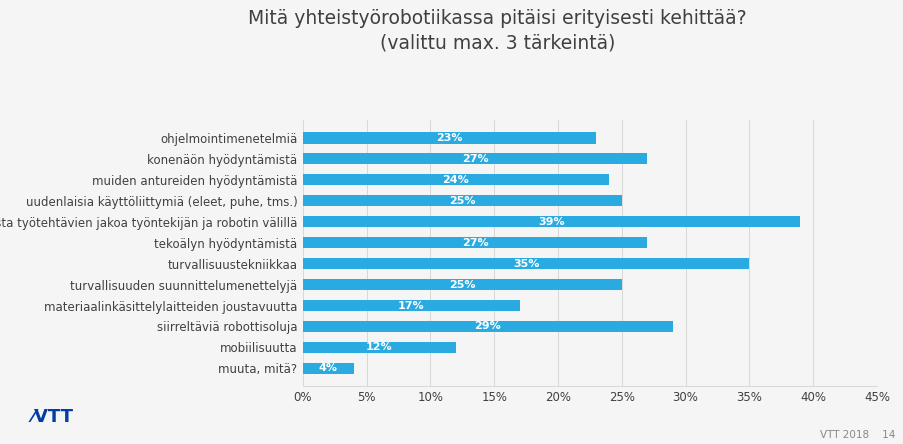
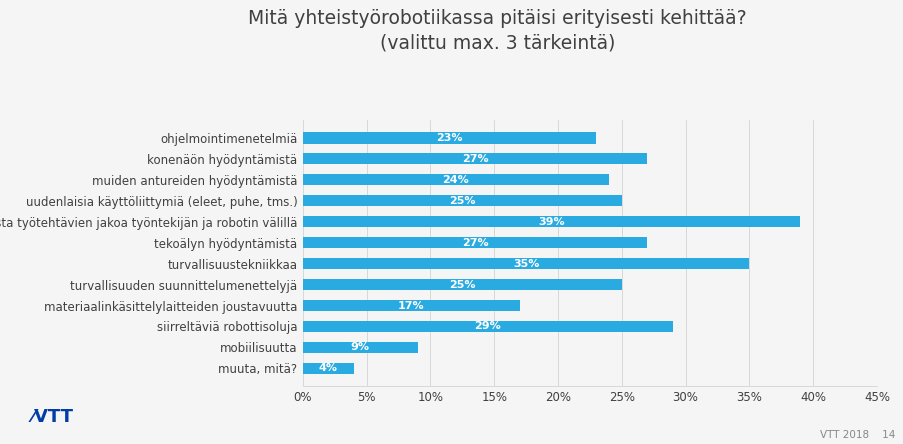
mobiilisuutta: 12% -> 9%
